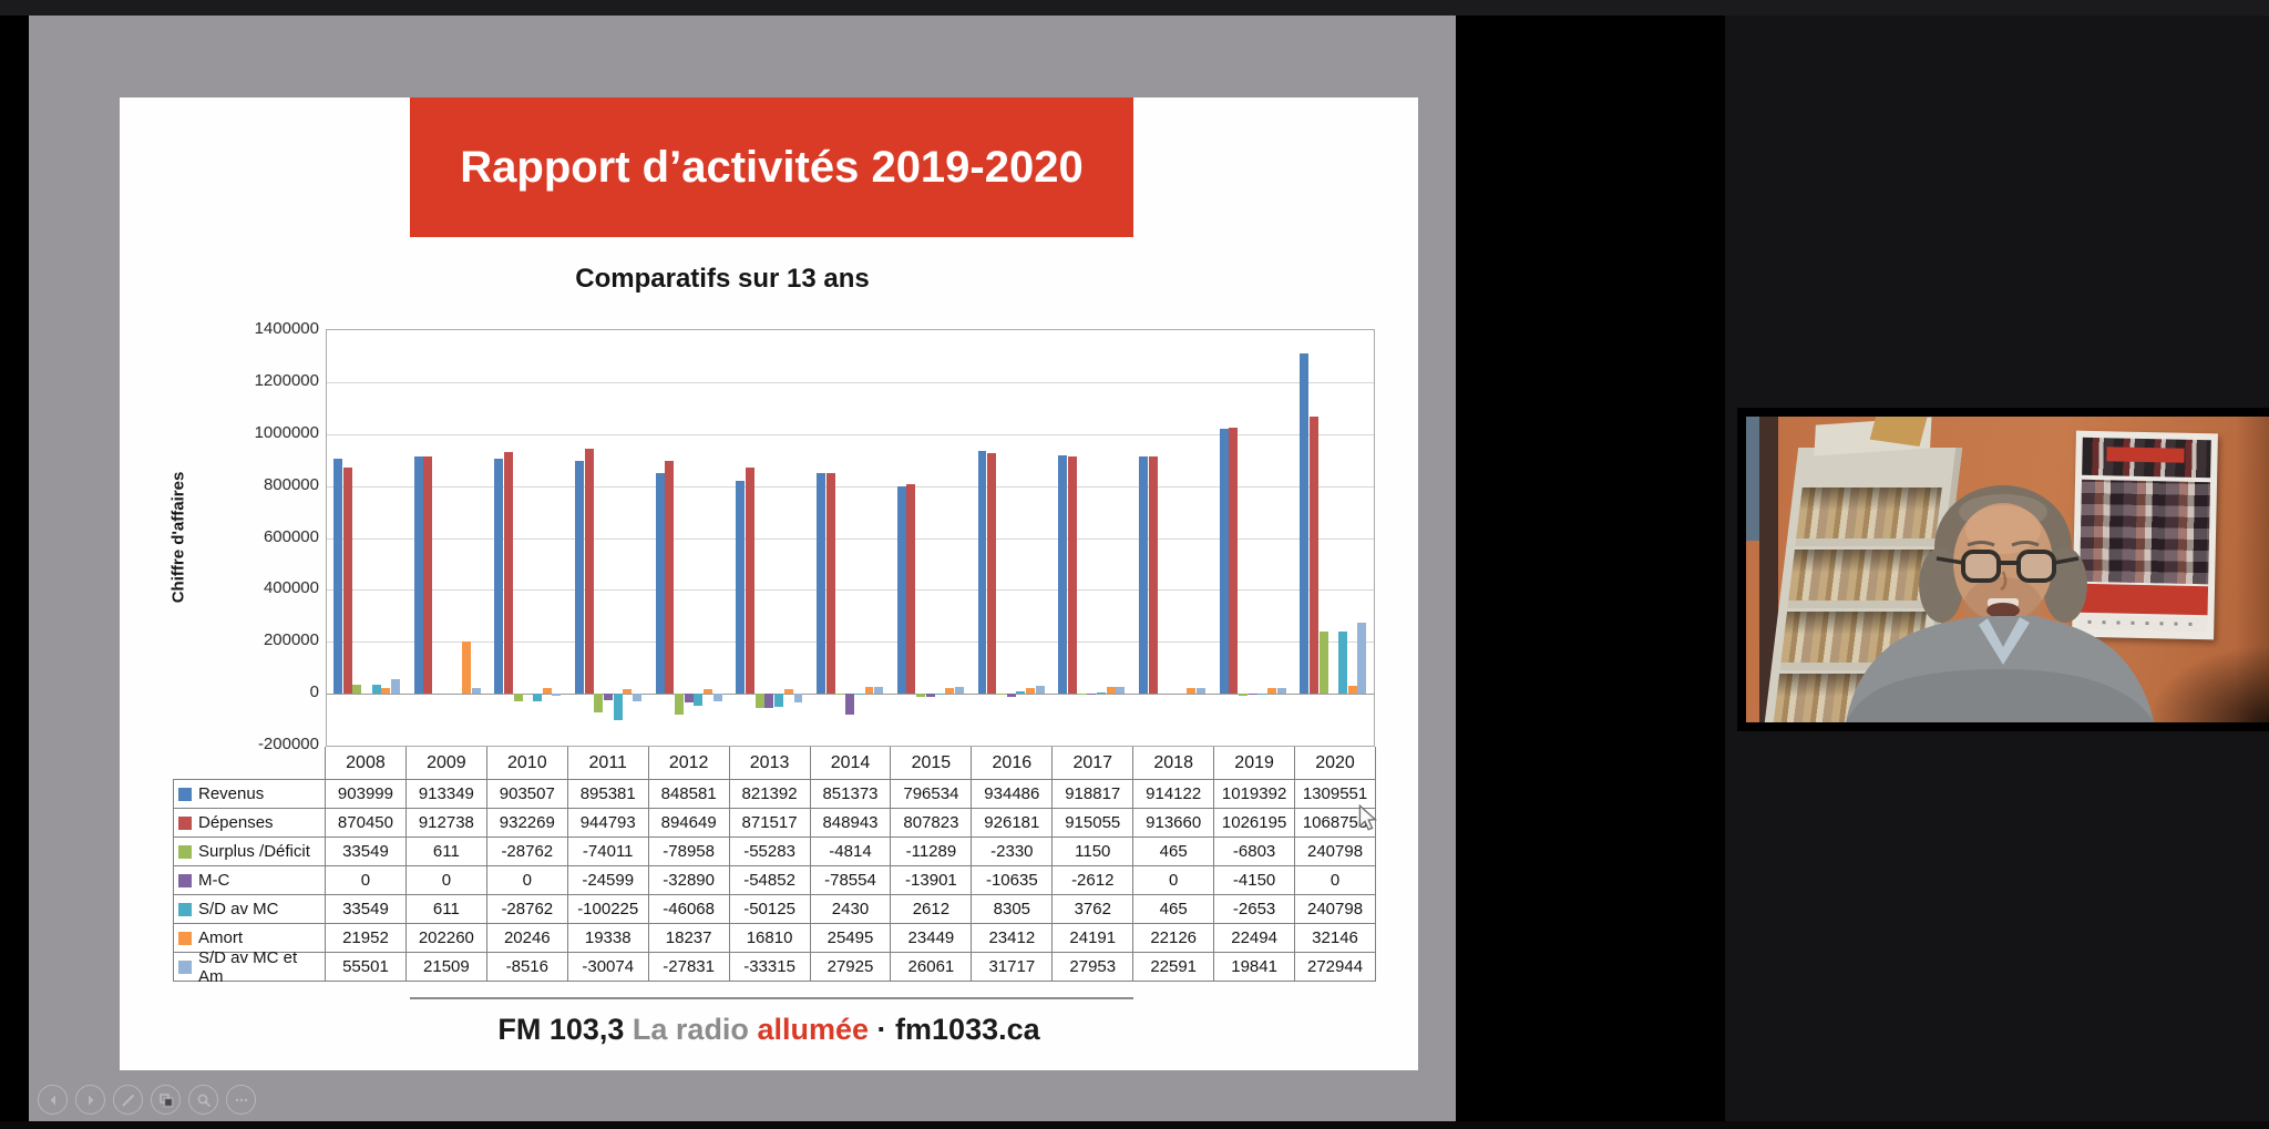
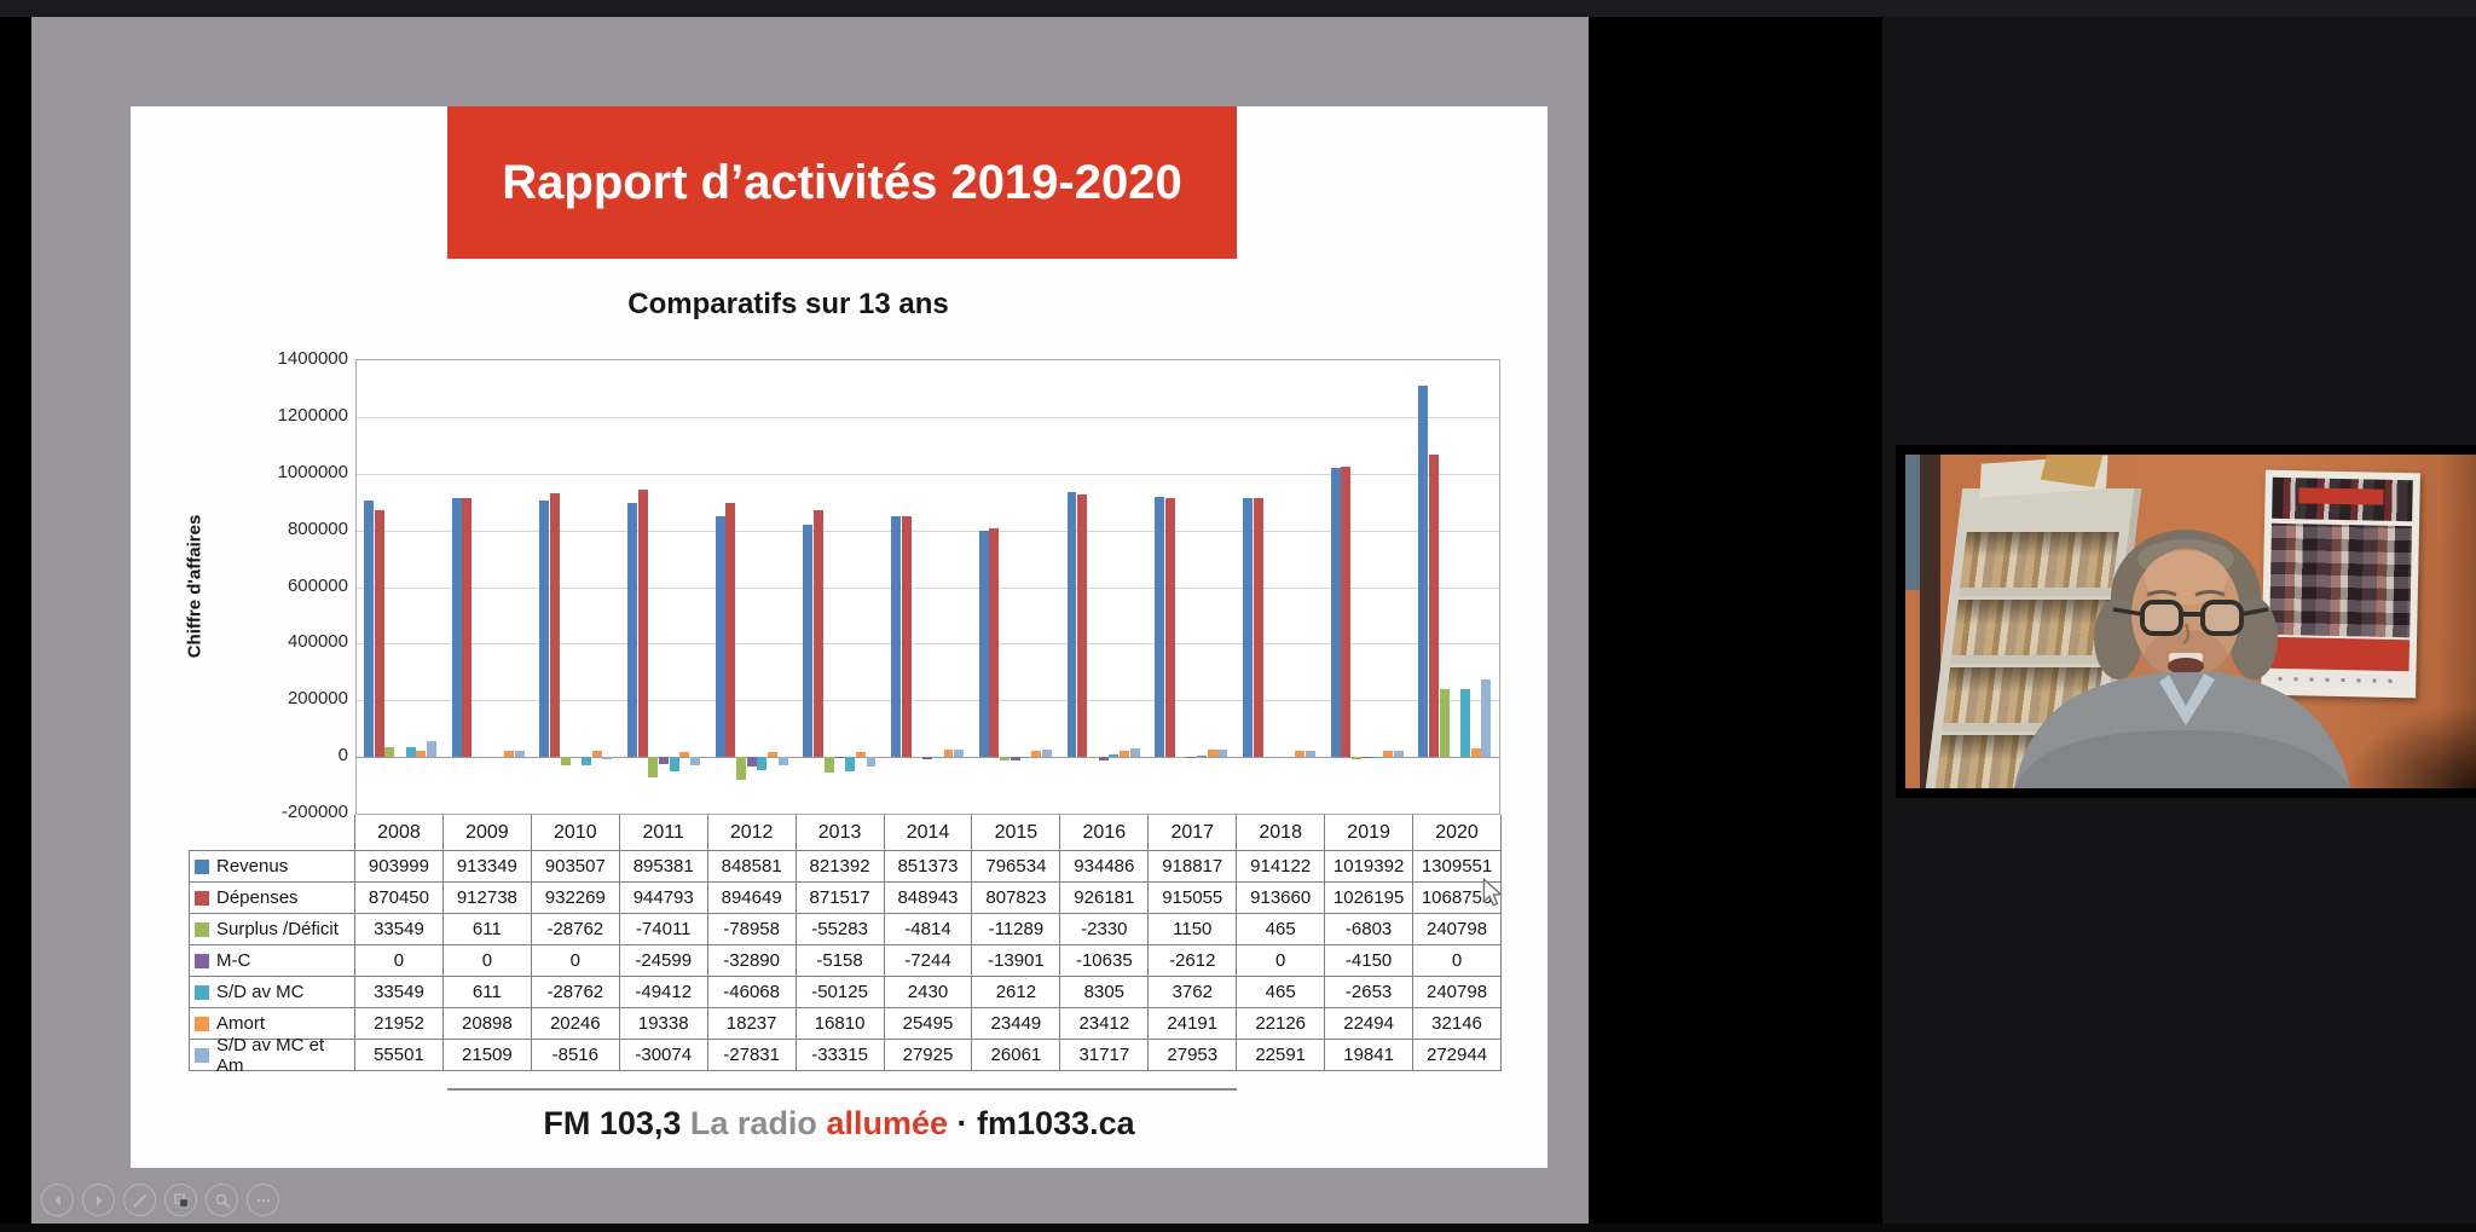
Amort/2009: 202260 -> 20898
S/D av MC/2011: -100225 -> -49412
M-C/2013: -54852 -> -5158
M-C/2014: -78554 -> -7244
